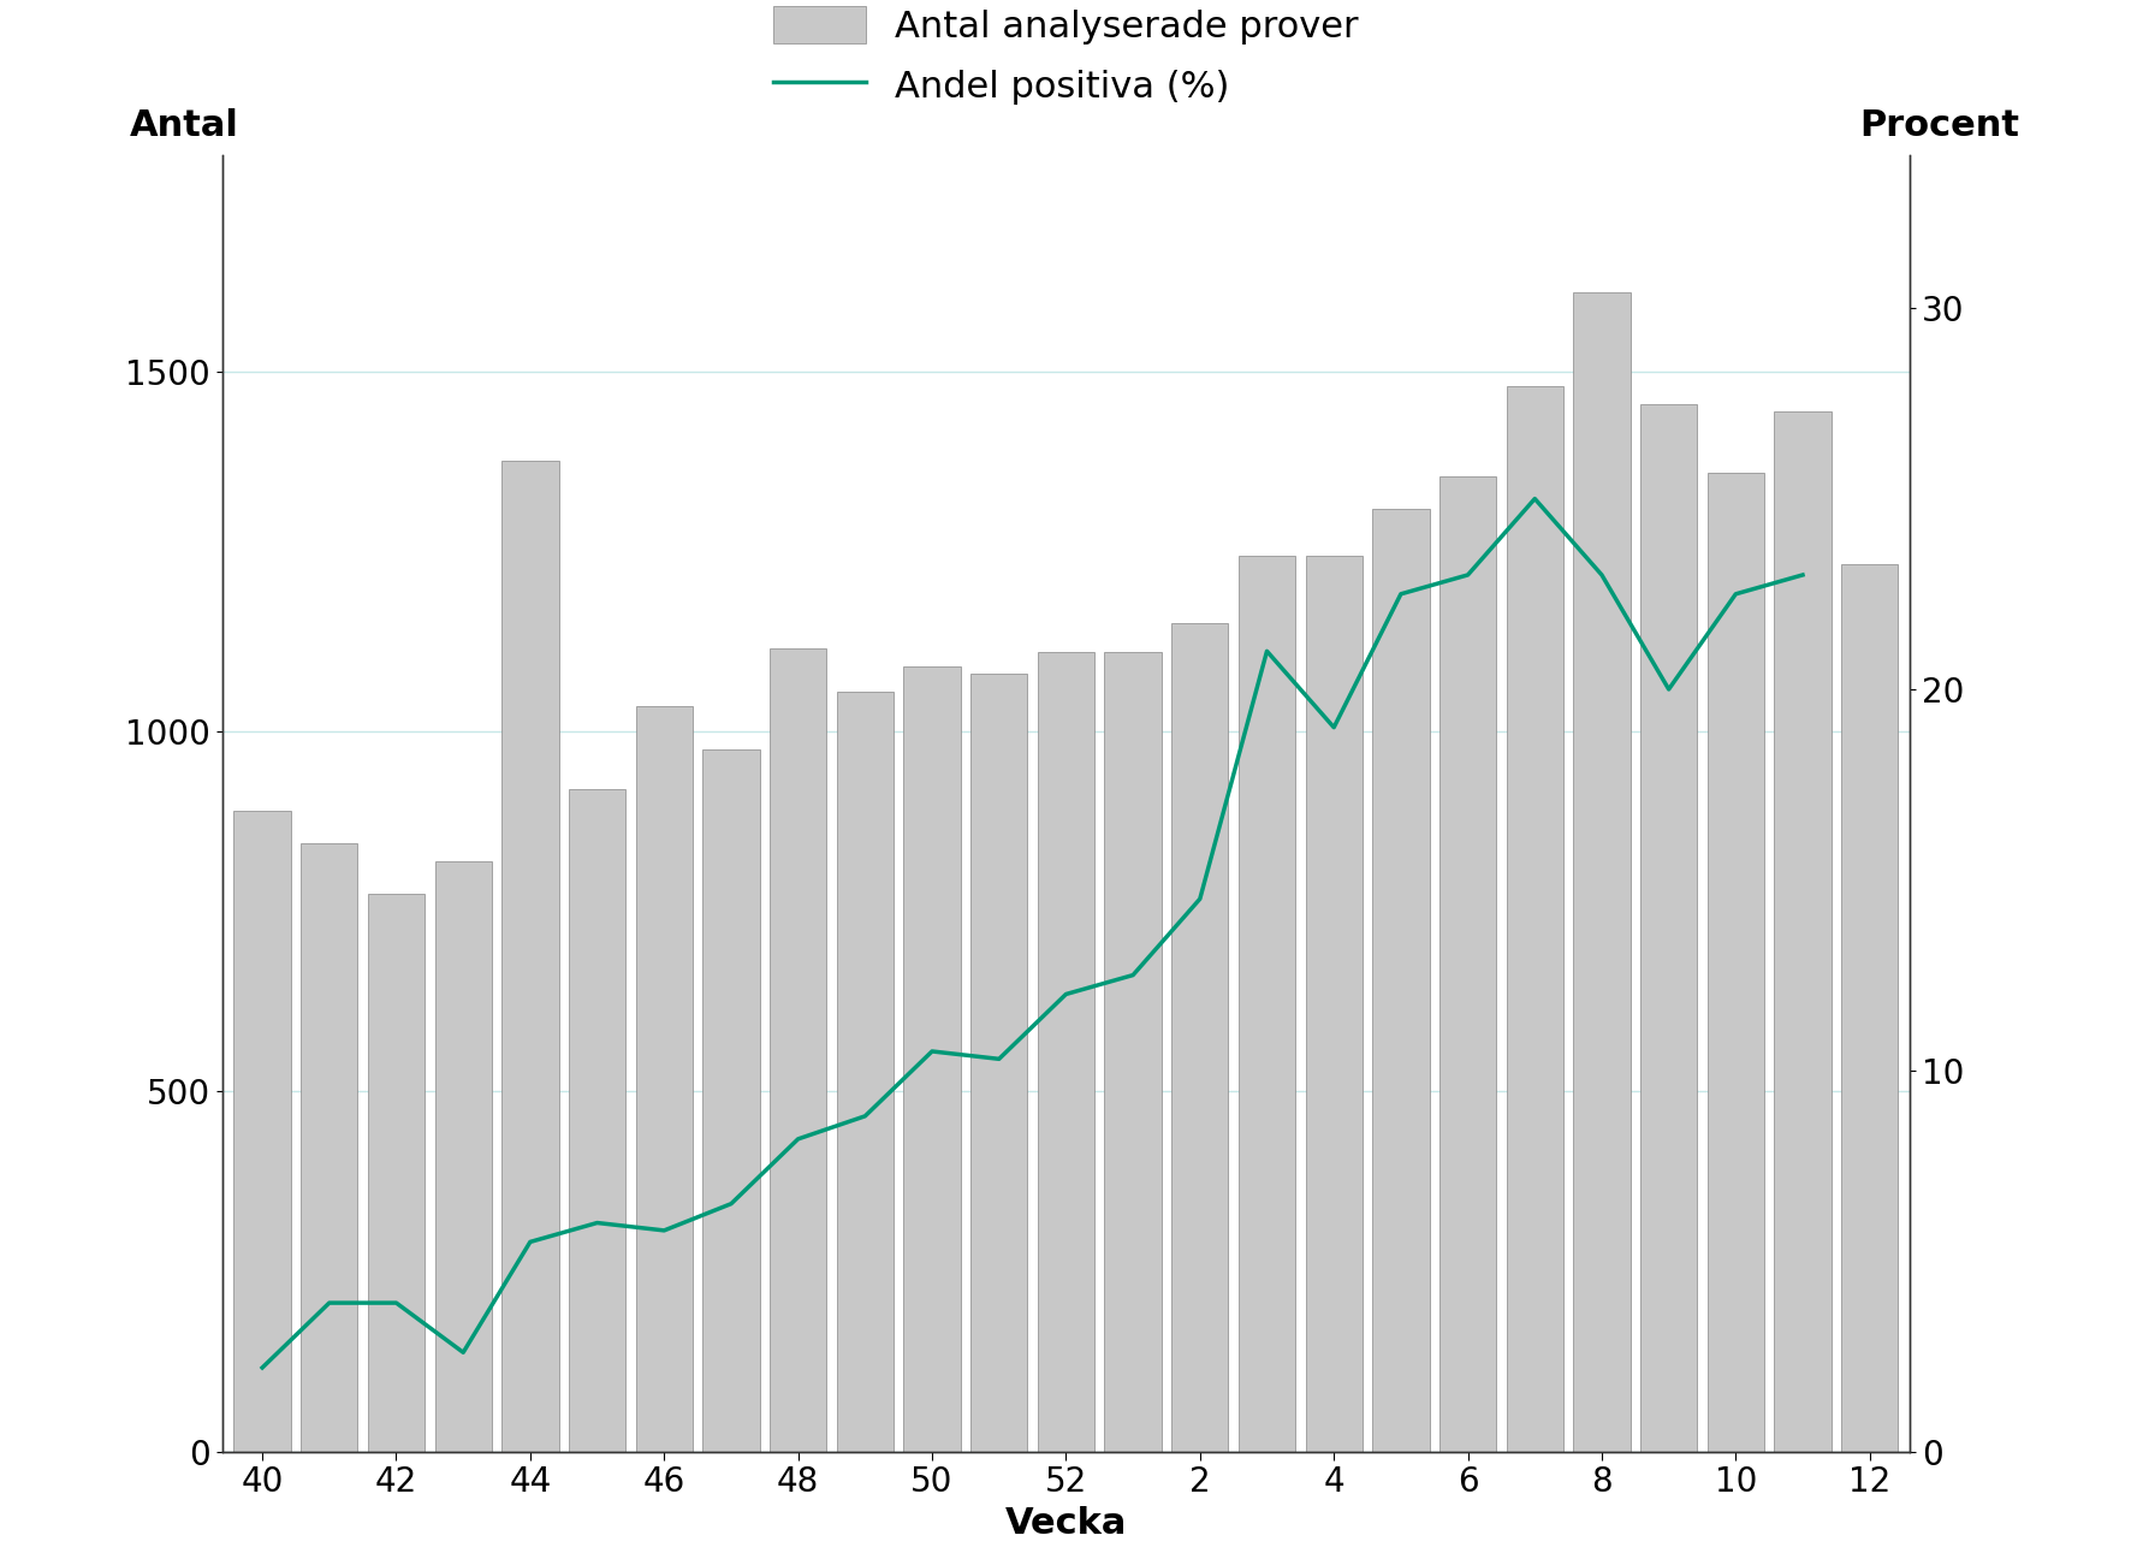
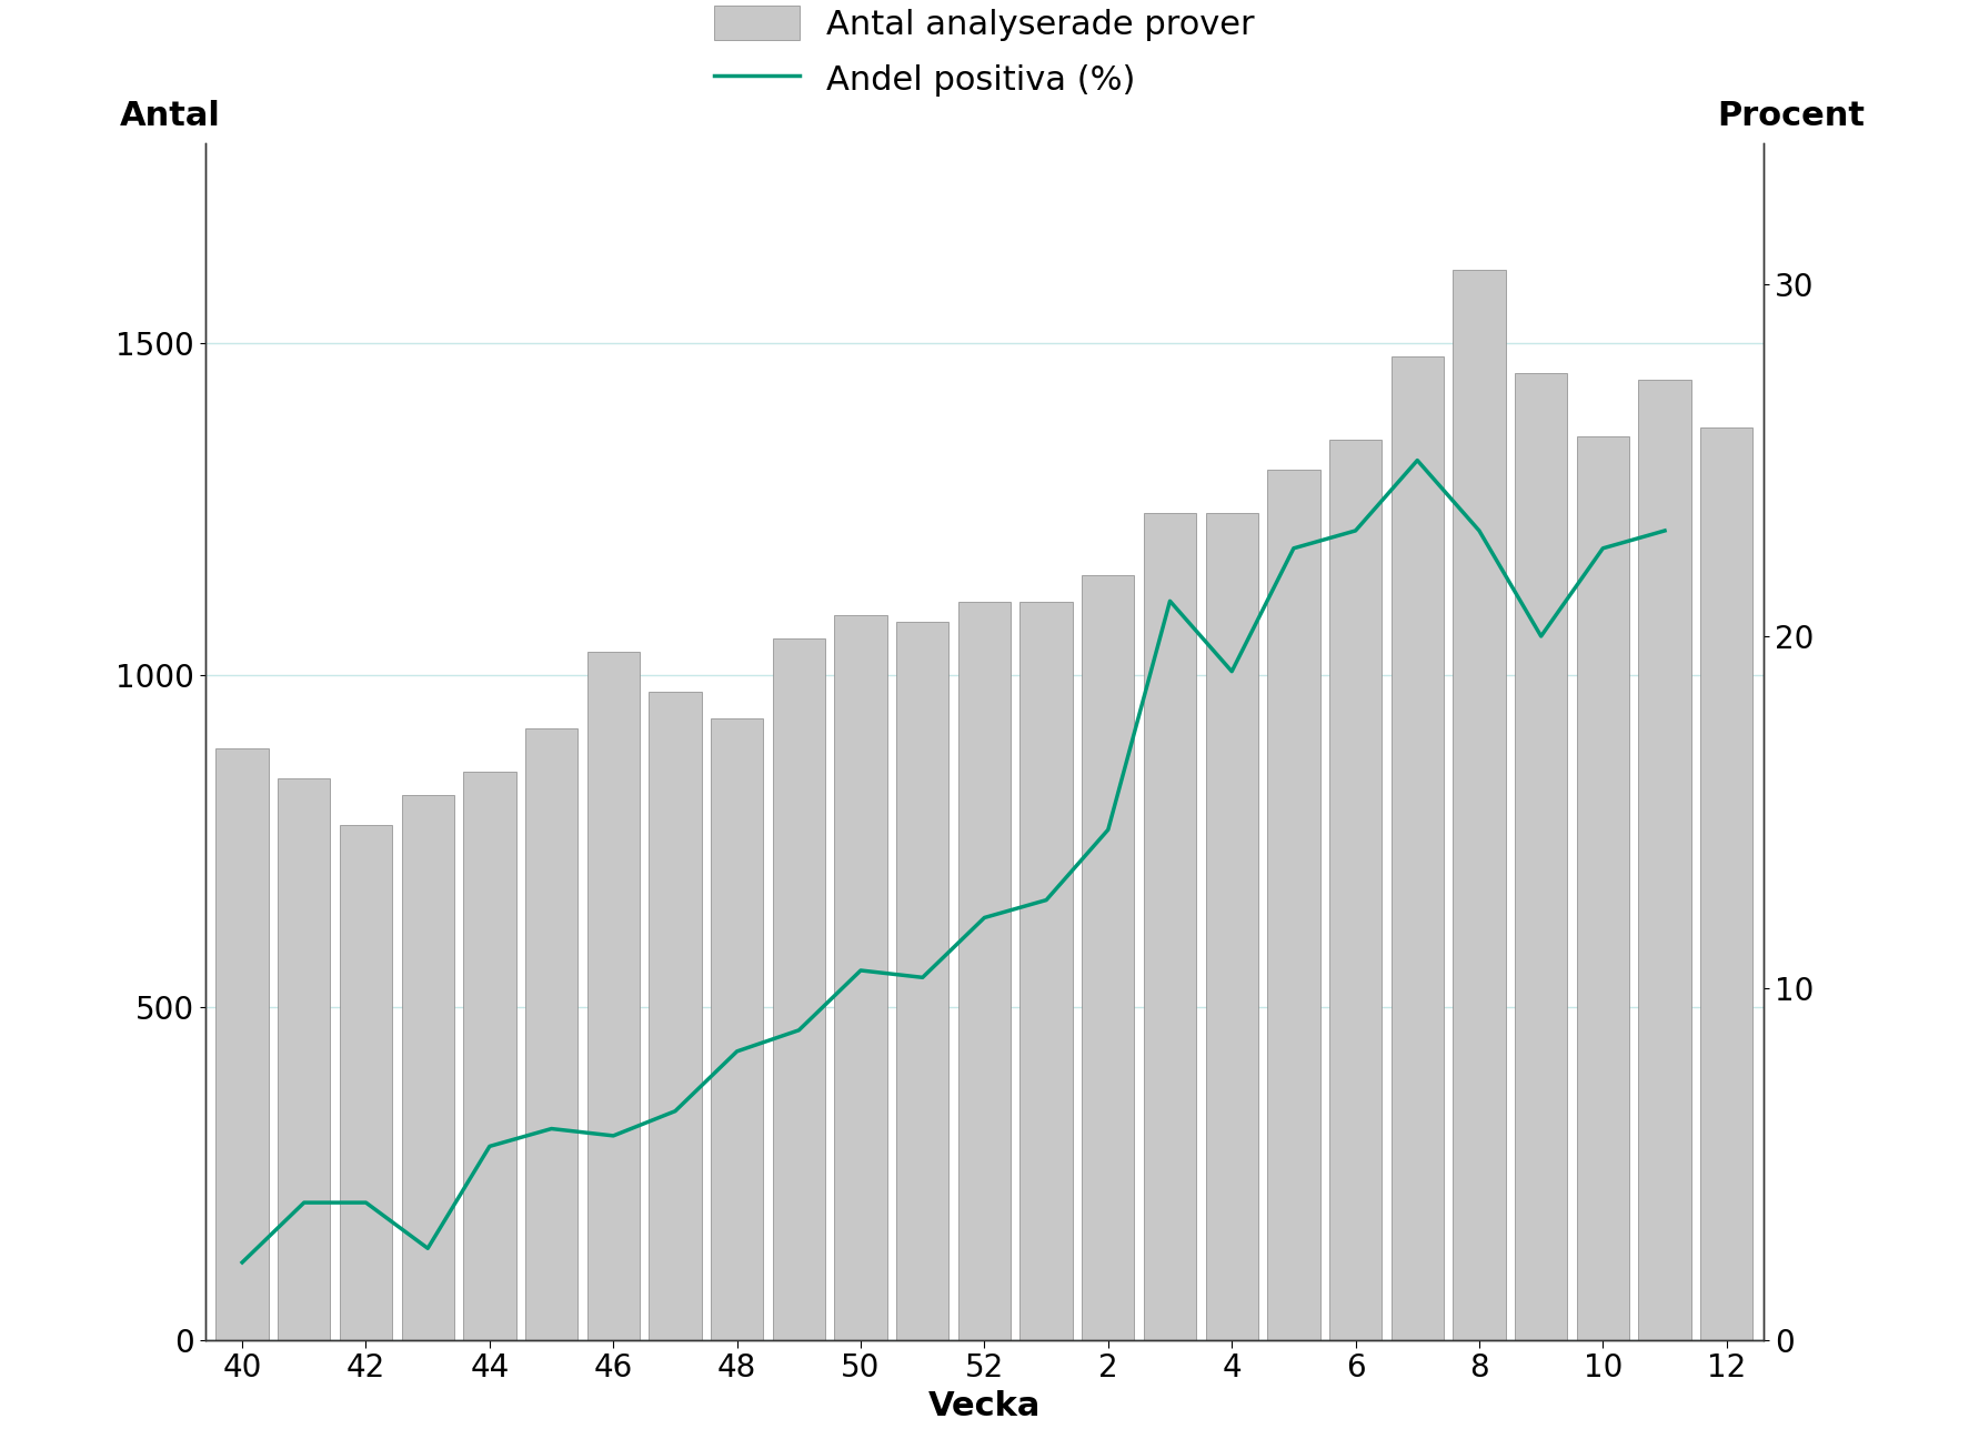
Antal analyserade prover/44: 1376 -> 855
Antal analyserade prover/48: 1116 -> 935
Antal analyserade prover/12: 1232 -> 1373
